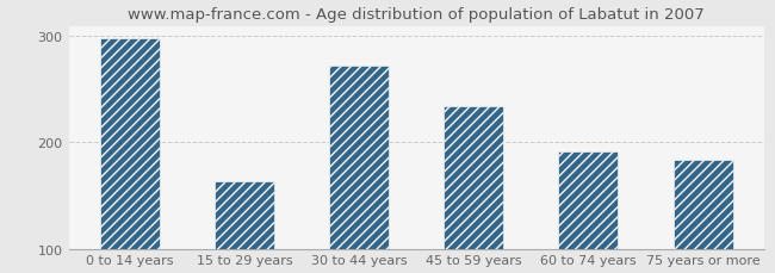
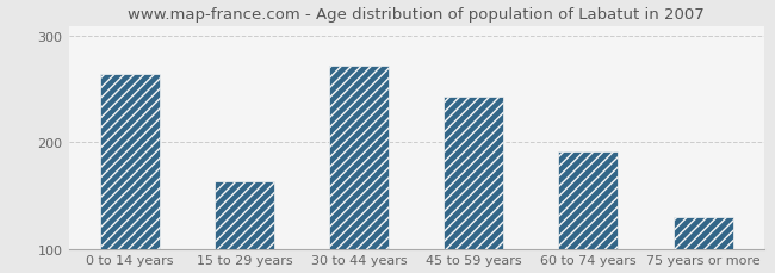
0 to 14 years: 298 -> 265
45 to 59 years: 234 -> 243
75 years or more: 184 -> 130
